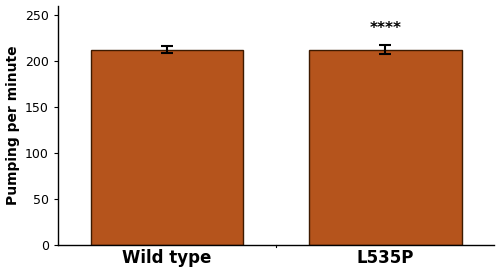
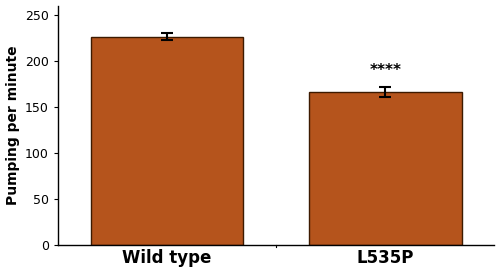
Wild type: 212 -> 226
L535P: 212 -> 166
